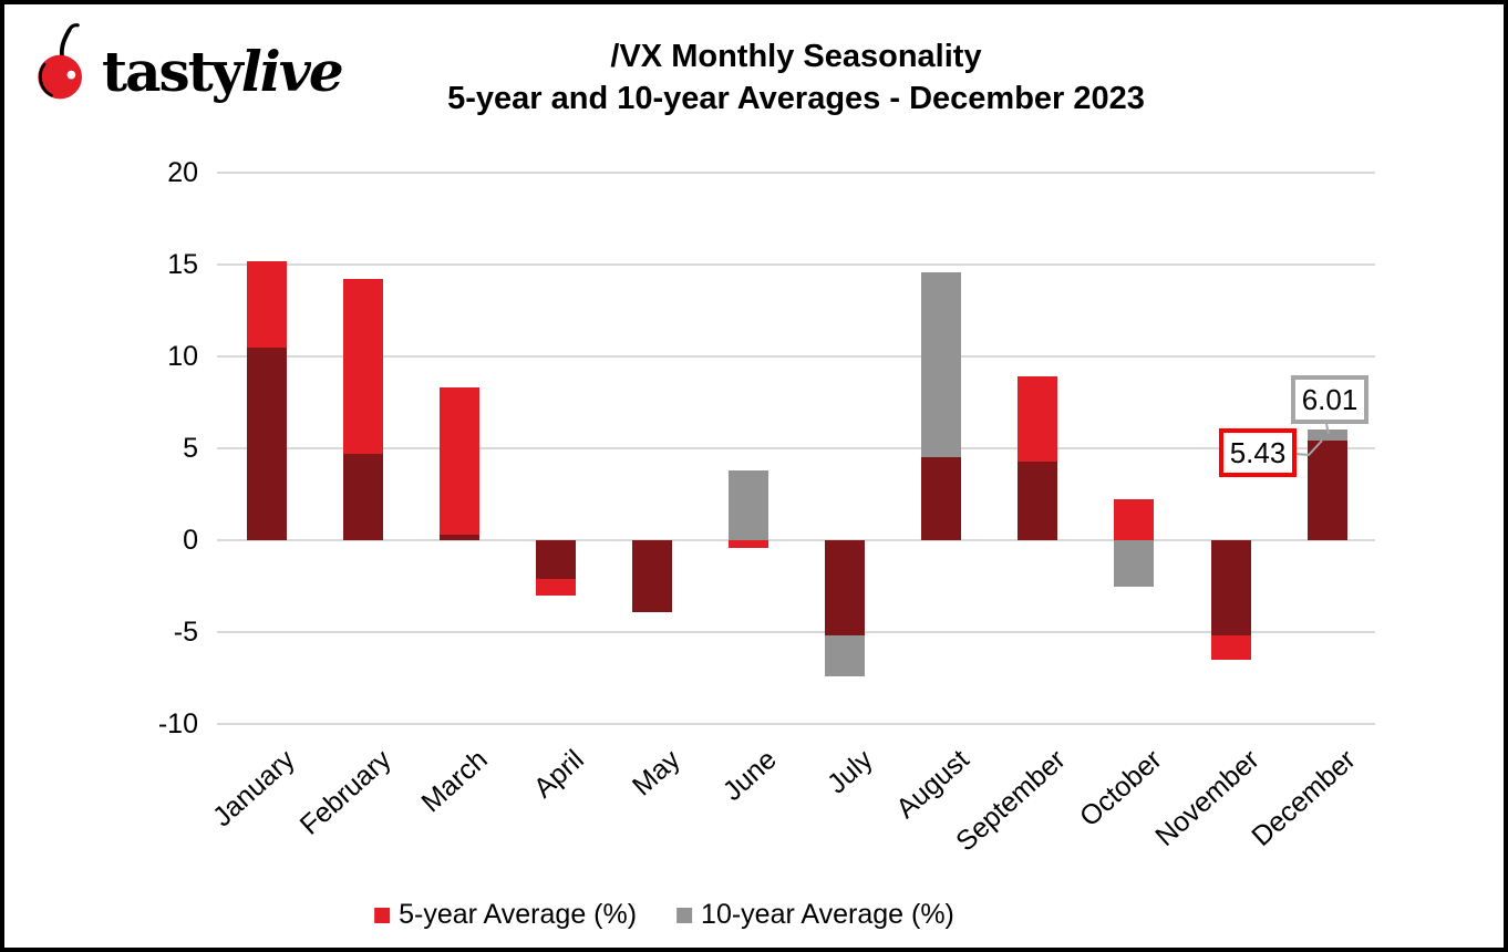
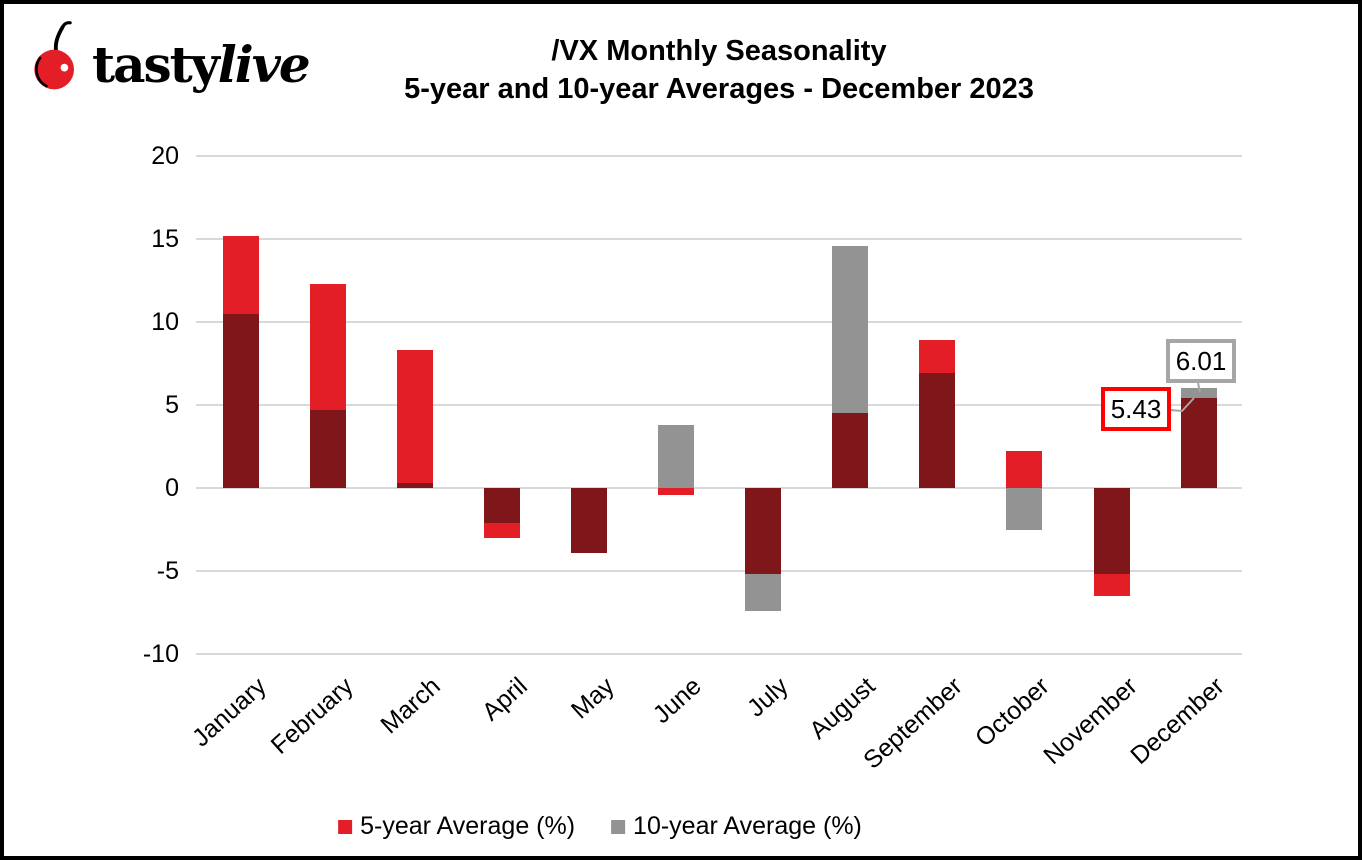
5-year Average (%)/February: 14.2 -> 12.3
10-year Average (%)/September: 4.3 -> 6.9
